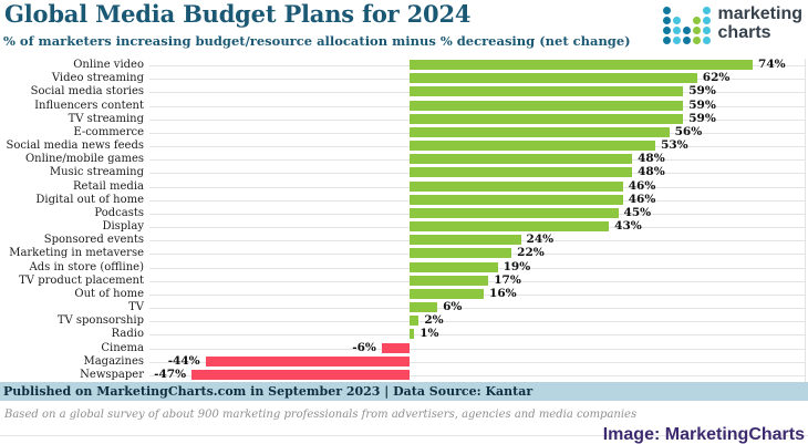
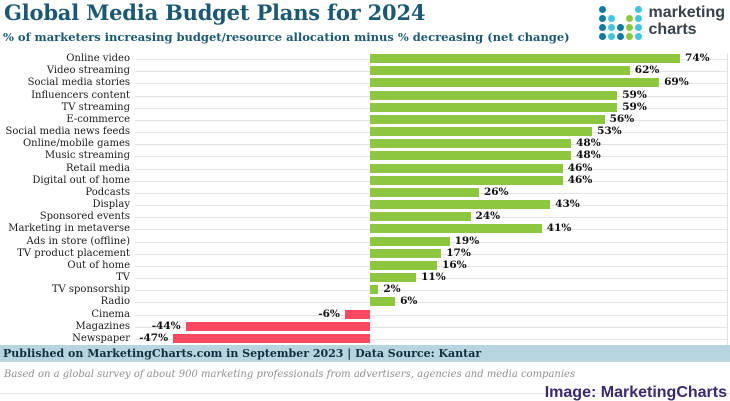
Social media stories: 59% -> 69%
Podcasts: 45% -> 26%
Marketing in metaverse: 22% -> 41%
TV: 6% -> 11%
Radio: 1% -> 6%
